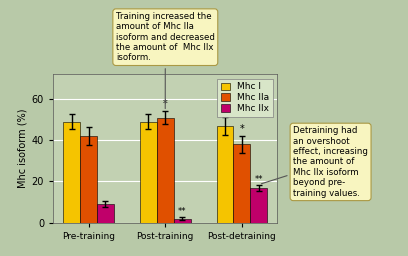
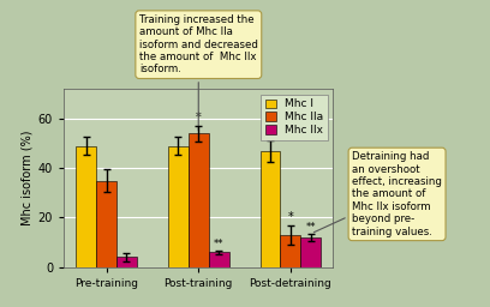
Mhc IIa/Pre-training: 42 -> 35
Mhc IIx/Pre-training: 9 -> 4
Mhc IIa/Post-training: 51 -> 54
Mhc IIx/Post-training: 2 -> 6
Mhc IIa/Post-detraining: 38 -> 13
Mhc IIx/Post-detraining: 17 -> 12
